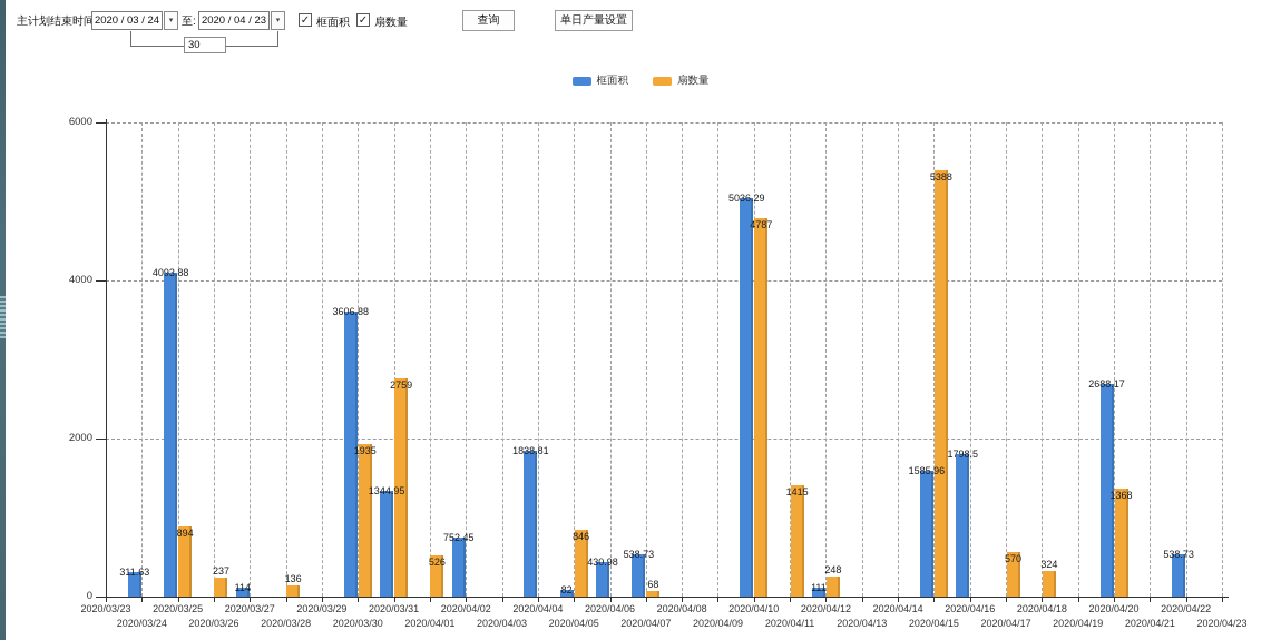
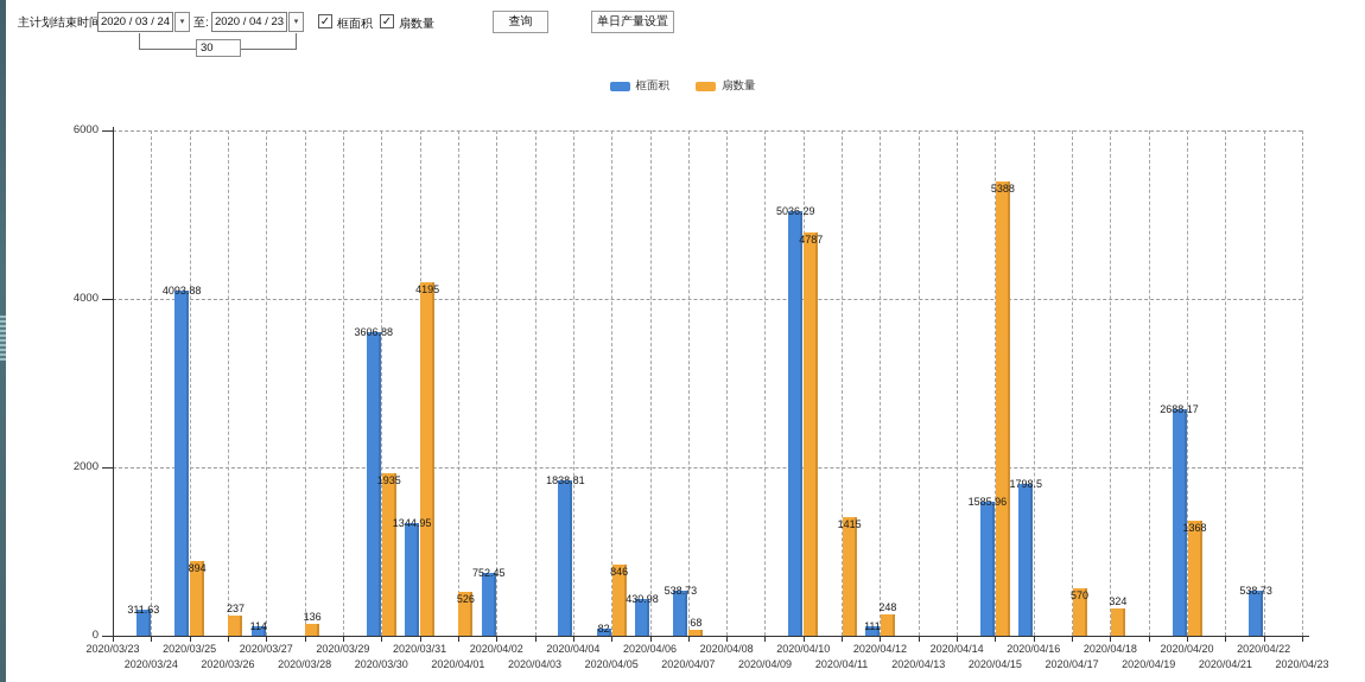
扇数量/2020/03/31: 2759 -> 4195
